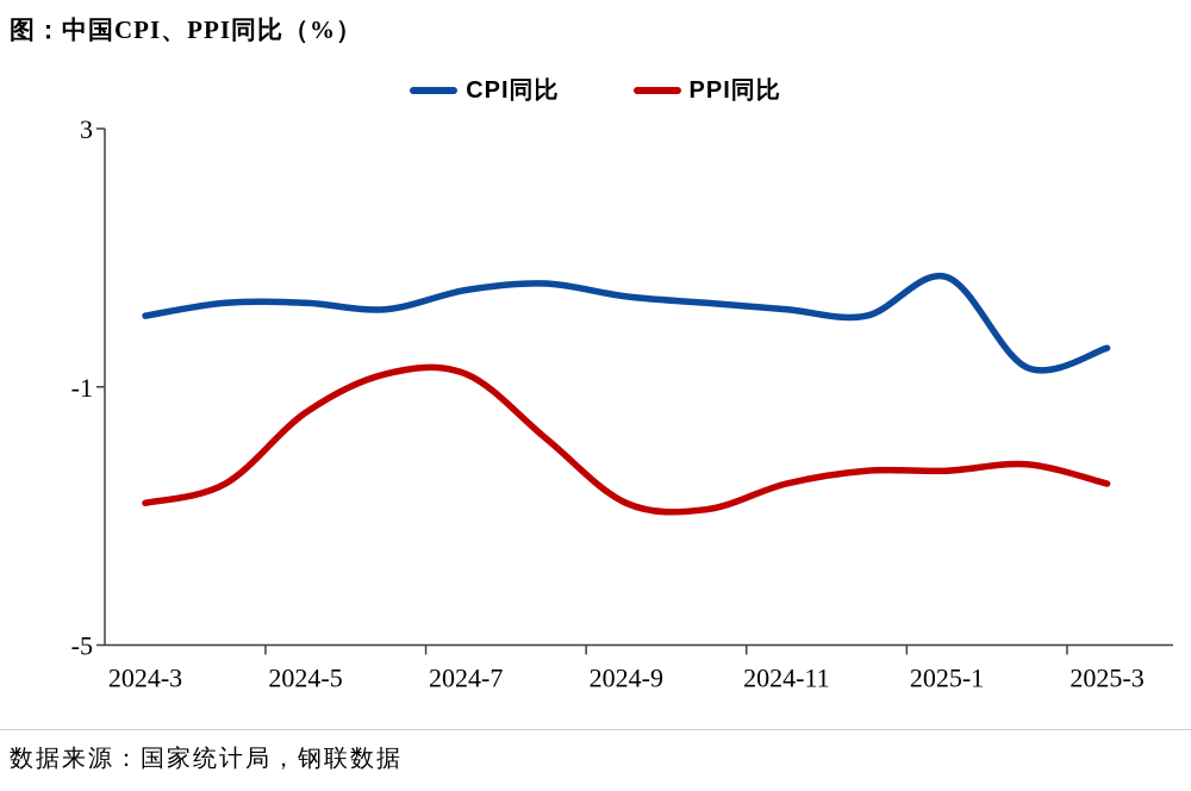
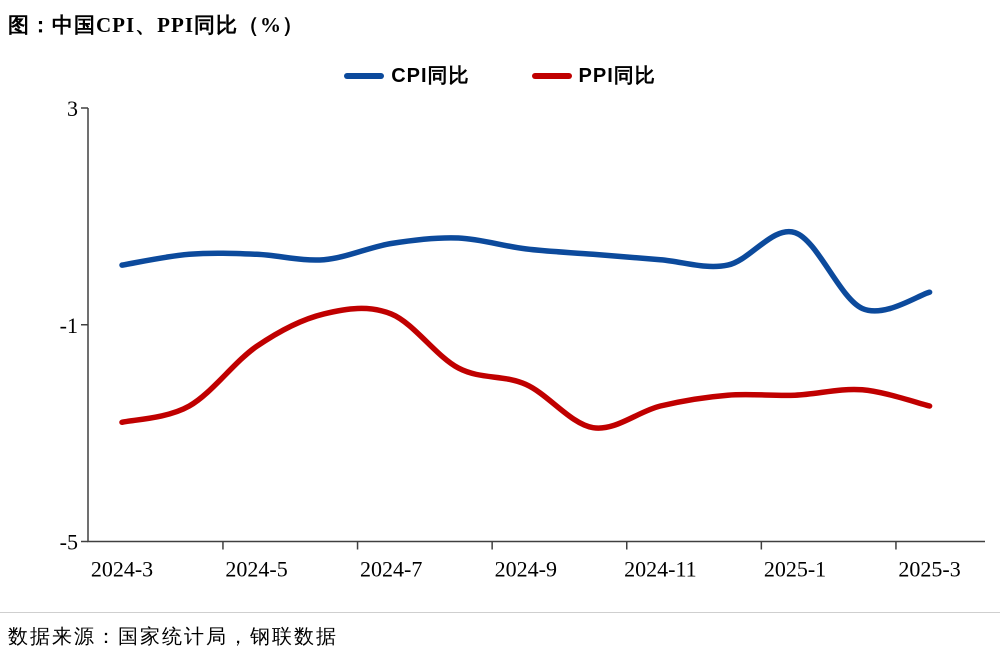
PPI同比/2024-9: -2.8 -> -2.1
